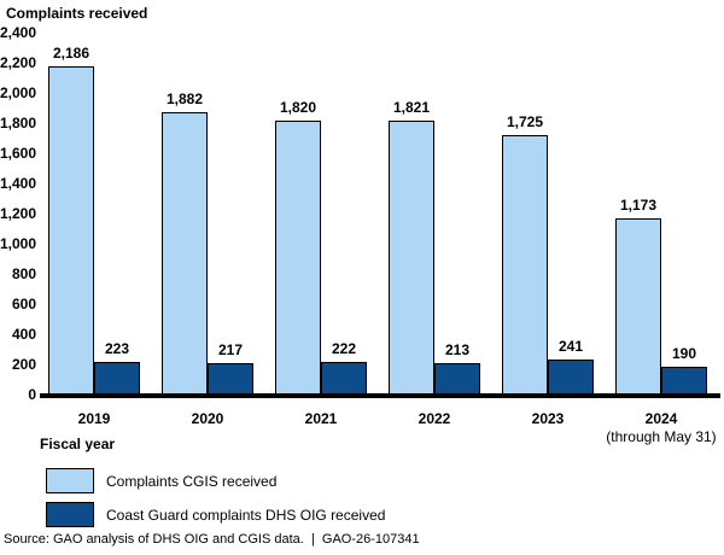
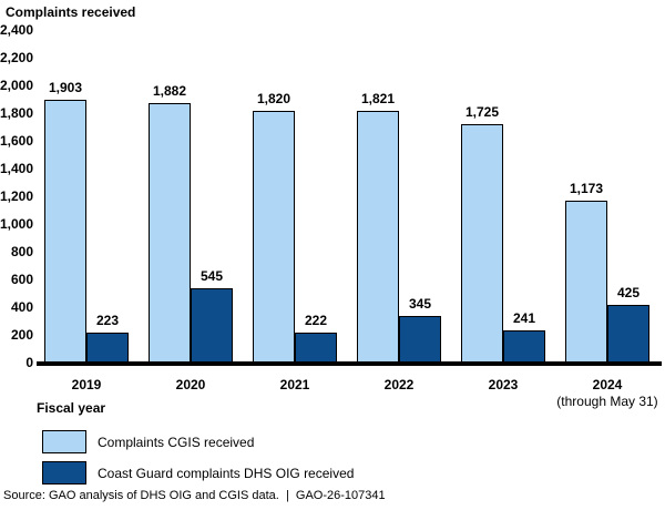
Complaints CGIS received/2019: 2,186 -> 1,903
Coast Guard complaints DHS OIG received/2020: 217 -> 545
Coast Guard complaints DHS OIG received/2022: 213 -> 345
Coast Guard complaints DHS OIG received/2024: 190 -> 425
